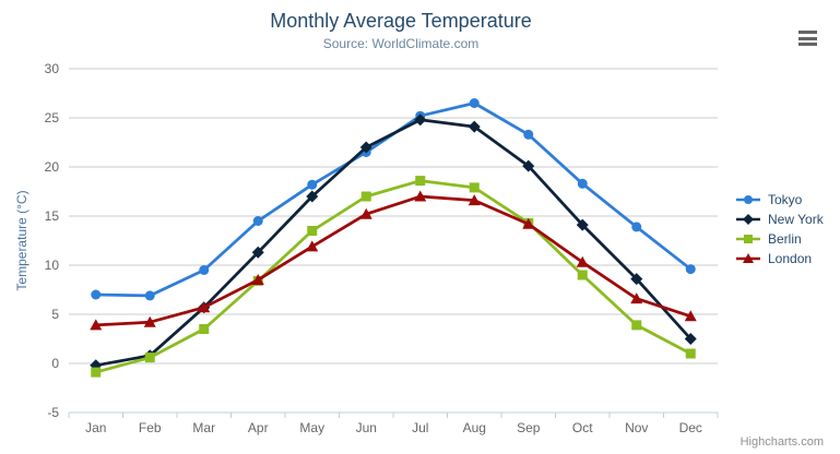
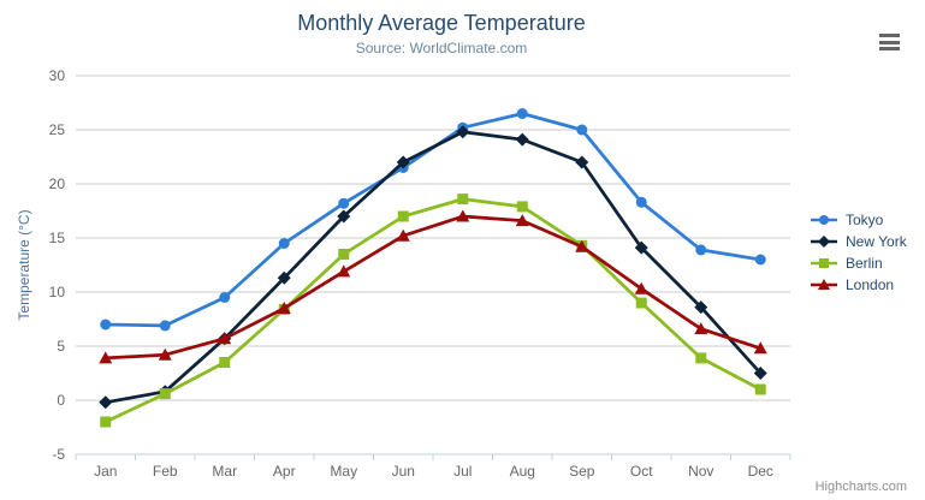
Berlin/Jan: -1 -> -2
Tokyo/Sep: 23 -> 25
New York/Sep: 20 -> 22
Tokyo/Dec: 10 -> 13
